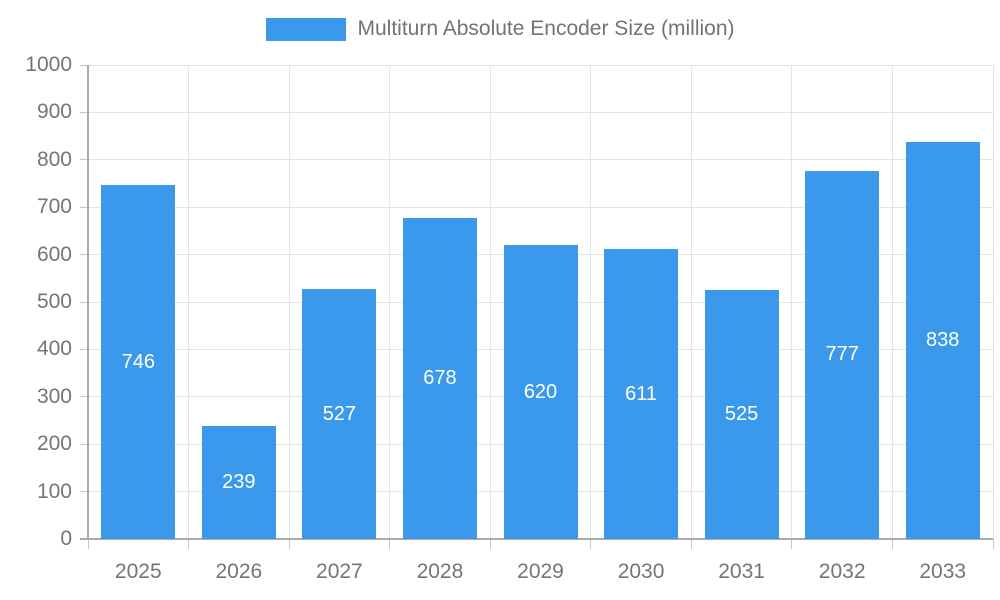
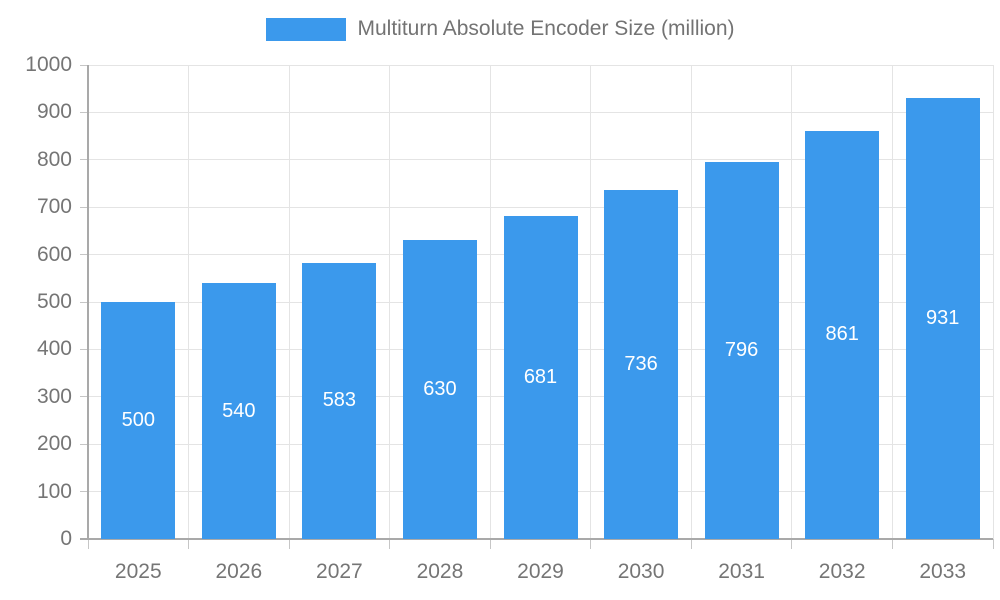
2025: 746 -> 500
2026: 239 -> 540
2027: 527 -> 583
2028: 678 -> 630
2029: 620 -> 681
2030: 611 -> 736
2031: 525 -> 796
2032: 777 -> 861
2033: 838 -> 931
